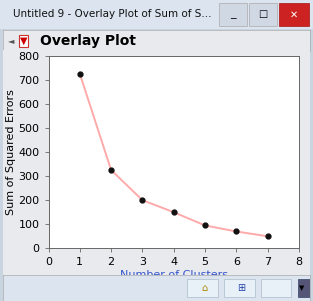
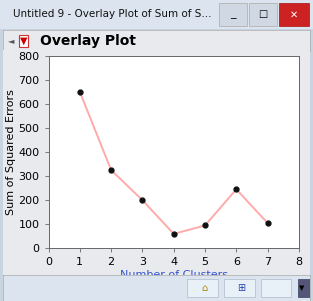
1: 725 -> 650
4: 150 -> 60
6: 70 -> 245
7: 50 -> 105
